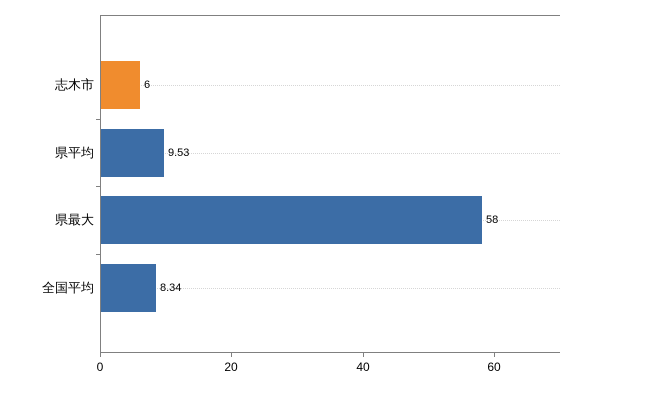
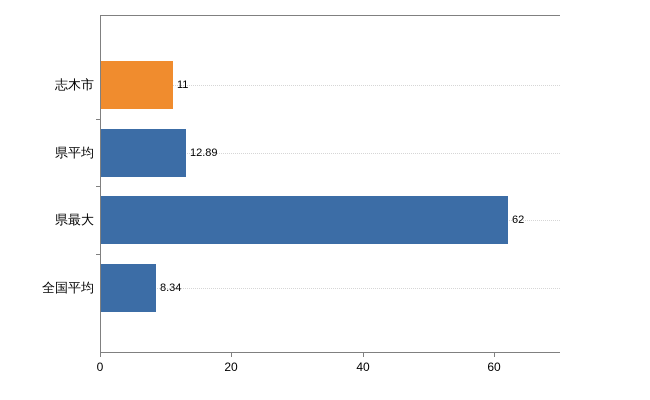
志木市: 6 -> 11
県平均: 9.53 -> 12.89
県最大: 58 -> 62
